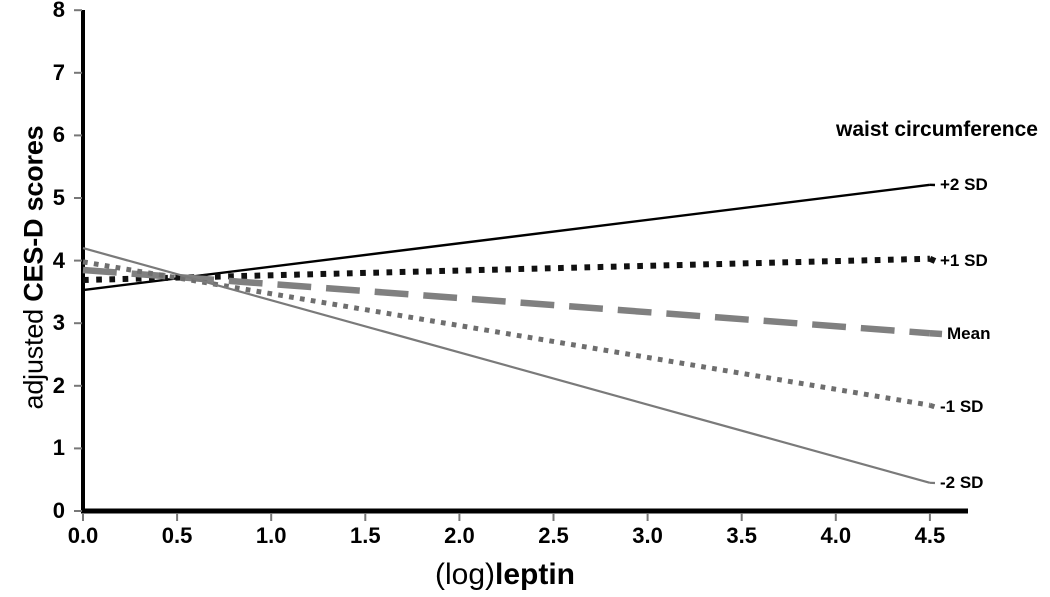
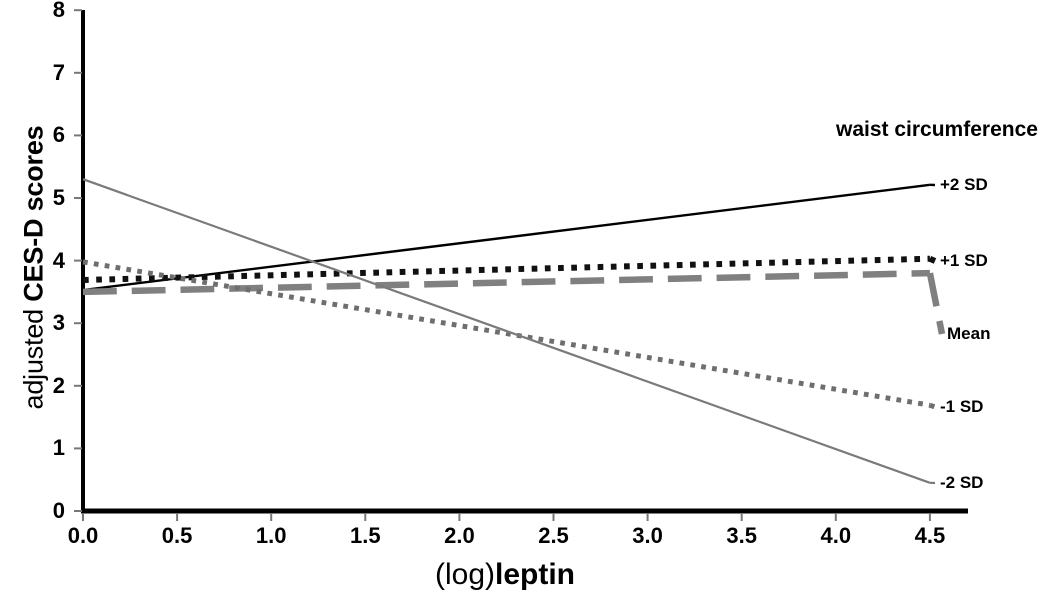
Mean/0.0: 3,9 -> 3,5
-2 SD/0.0: 4,2 -> 5,3
Mean/4.5: 2,8 -> 3,8
